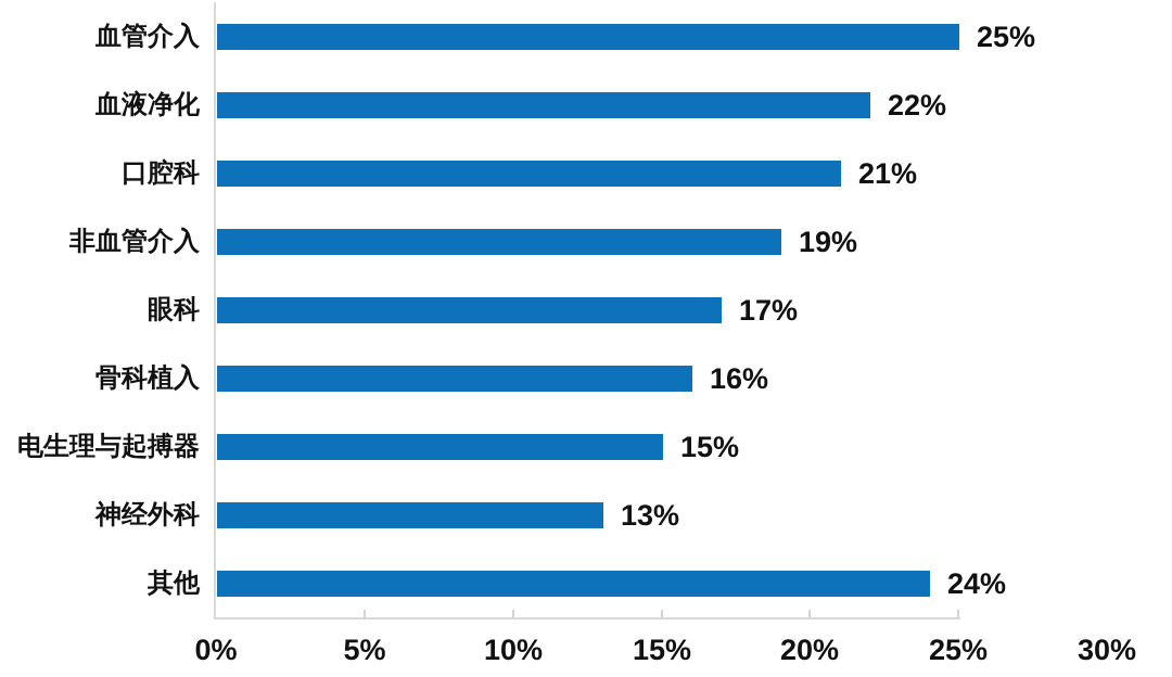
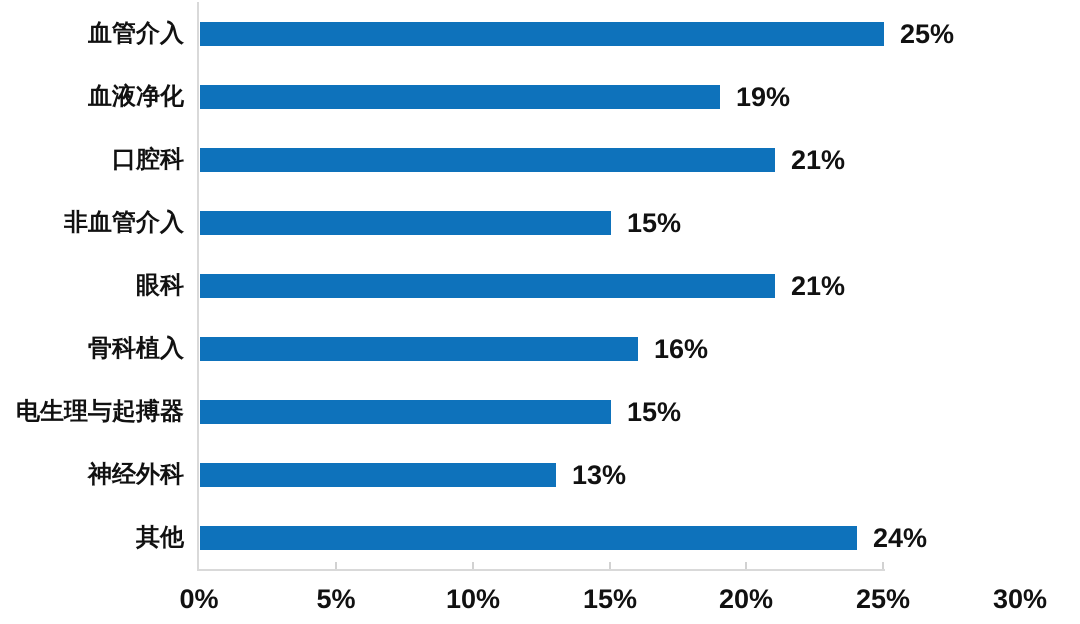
血液净化: 22% -> 19%
非血管介入: 19% -> 15%
眼科: 17% -> 21%
